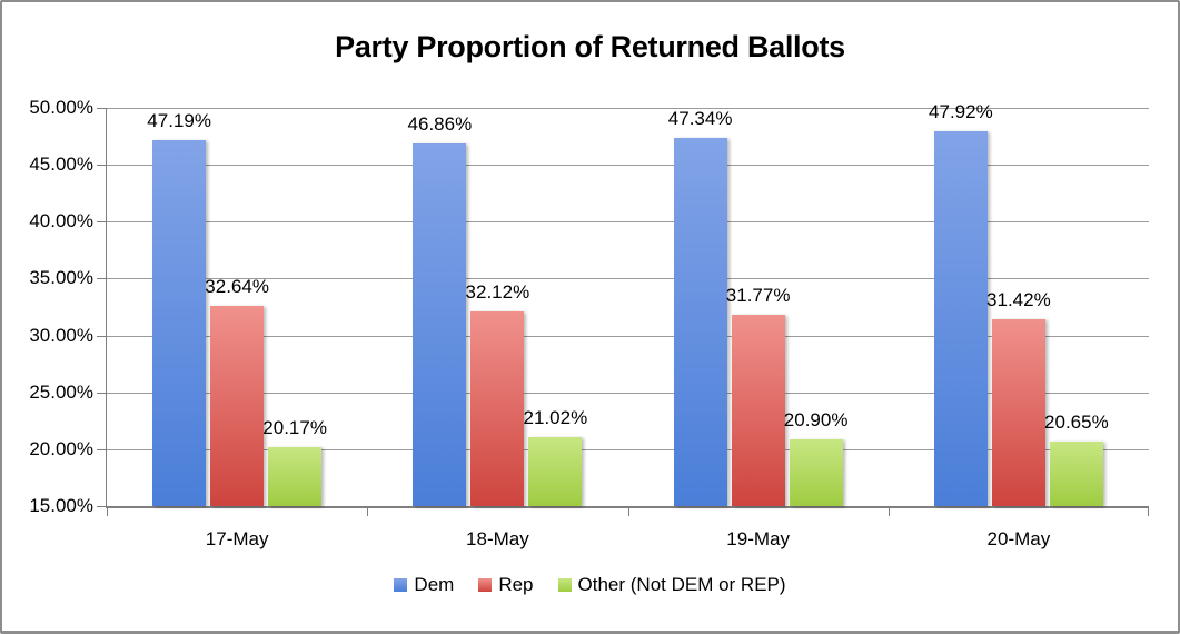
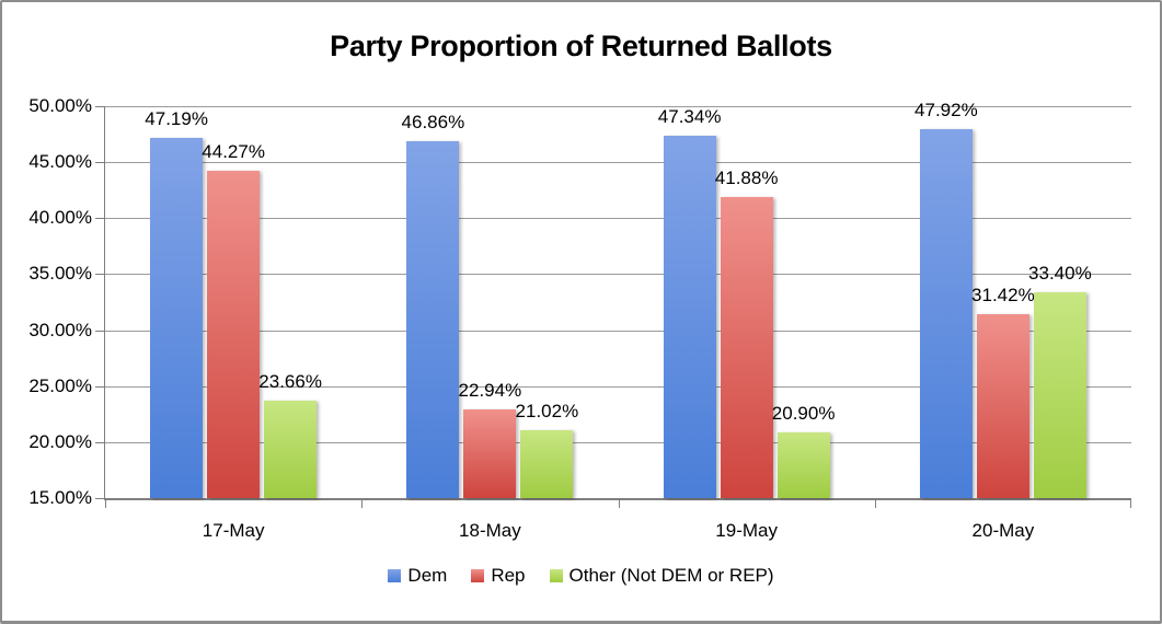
Rep/17-May: 32.64% -> 44.27%
Other (Not DEM or REP)/17-May: 20.17% -> 23.66%
Rep/18-May: 32.12% -> 22.94%
Rep/19-May: 31.77% -> 41.88%
Other (Not DEM or REP)/20-May: 20.65% -> 33.40%
